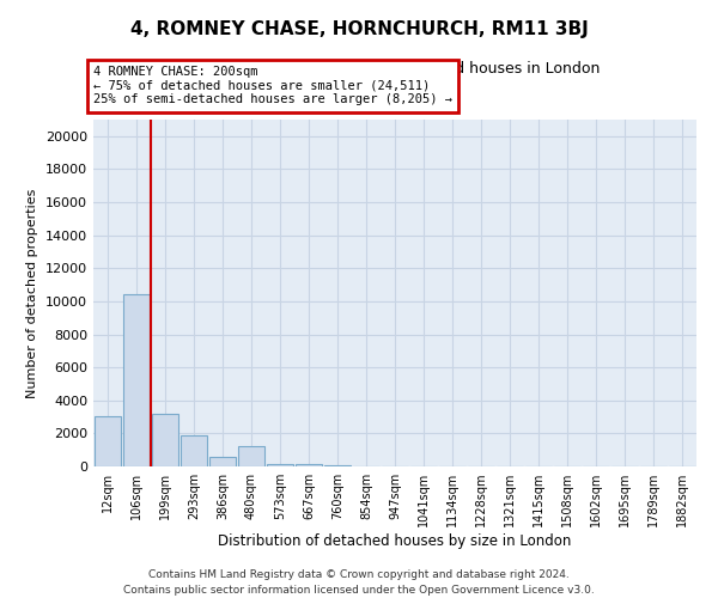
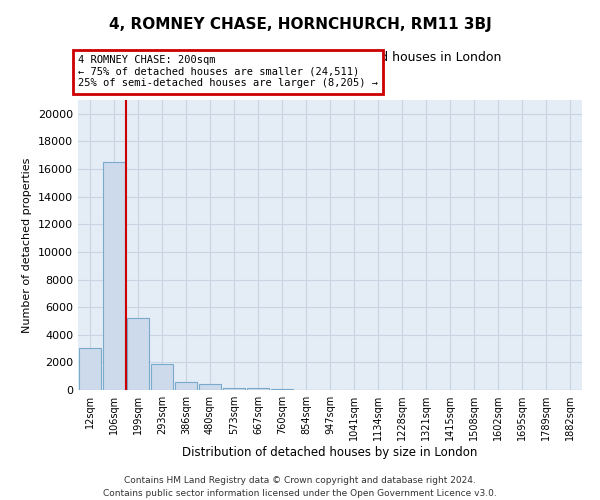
106sqm: 10400 -> 16500
199sqm: 3200 -> 5200
480sqm: 1200 -> 400
